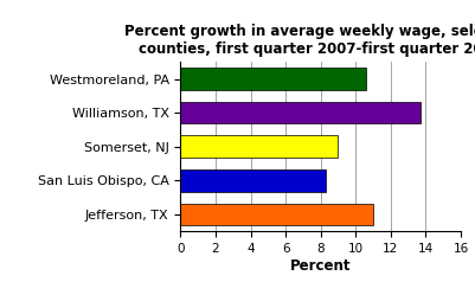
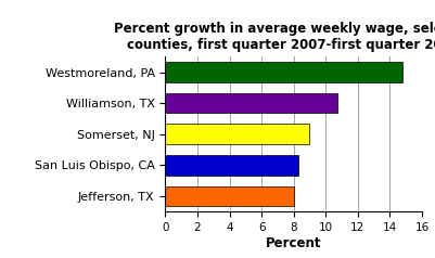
Westmoreland, PA: 10.6 -> 14.8
Williamson, TX: 13.7 -> 10.7
Jefferson, TX: 11.0 -> 8.0
